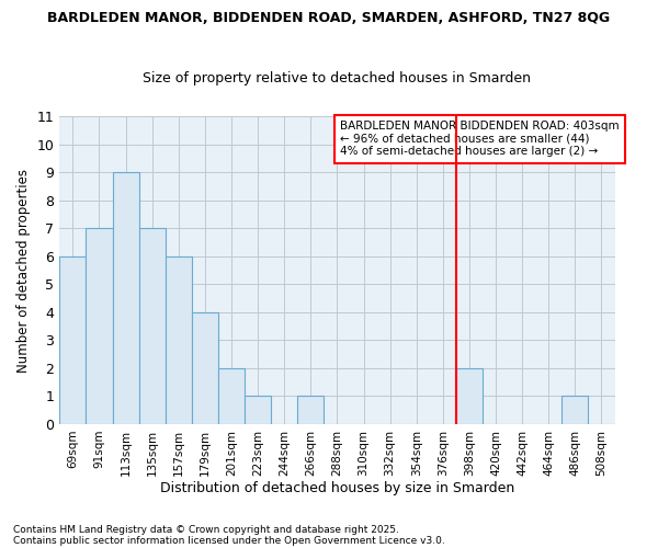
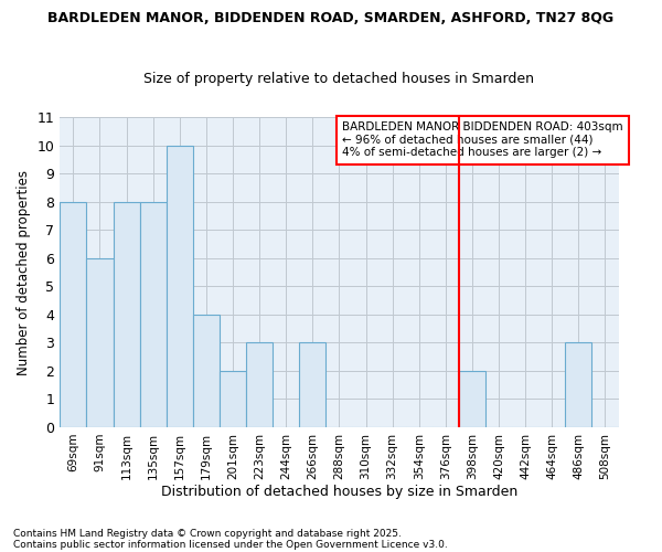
69sqm: 6 -> 8
91sqm: 7 -> 6
113sqm: 9 -> 8
135sqm: 7 -> 8
157sqm: 6 -> 10
223sqm: 1 -> 3
266sqm: 1 -> 3
486sqm: 1 -> 3
